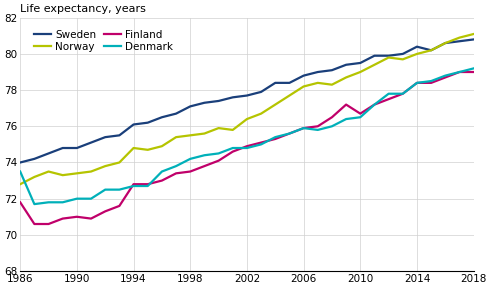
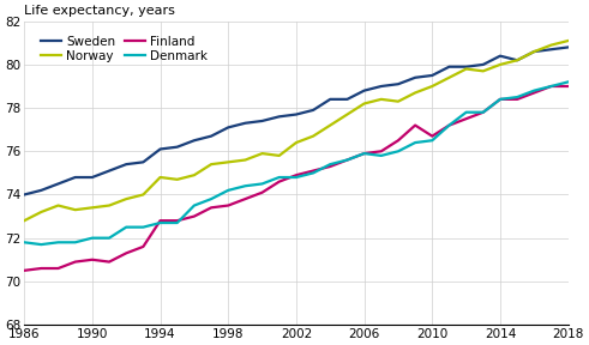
Finland/1986: 71.8 -> 70.5
Denmark/1986: 73.5 -> 71.8
